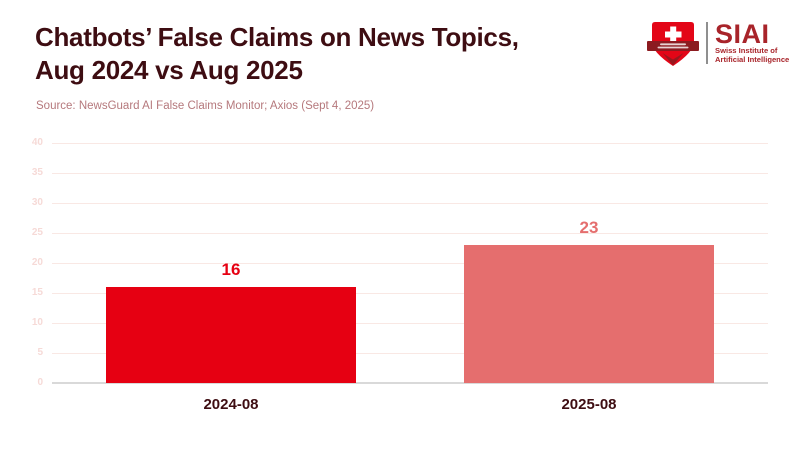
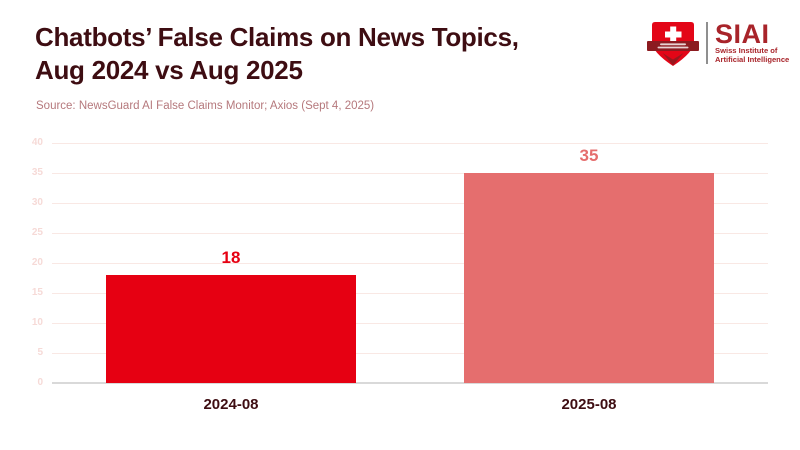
2024-08: 16 -> 18
2025-08: 23 -> 35
